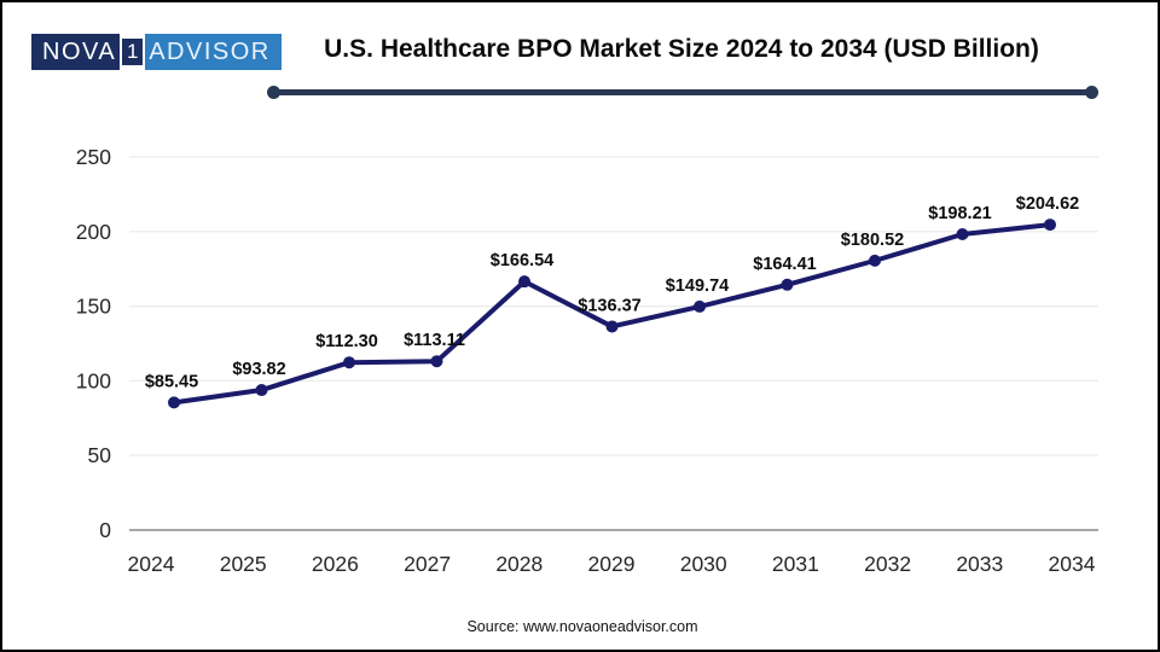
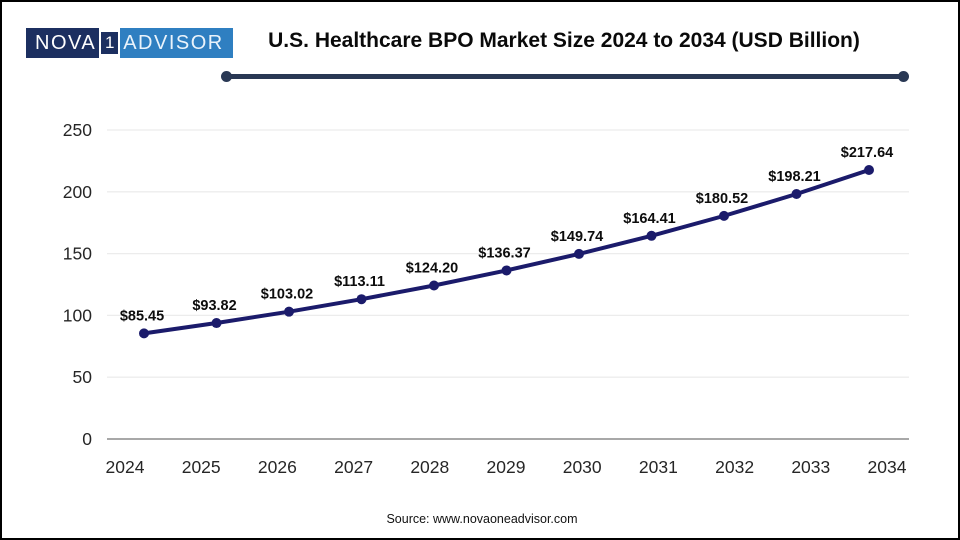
2026: $112.30 -> $103.02
2028: $166.54 -> $124.20
2034: $204.62 -> $217.64
